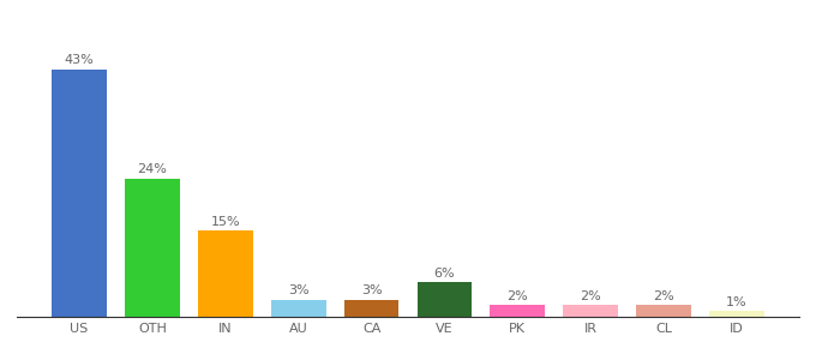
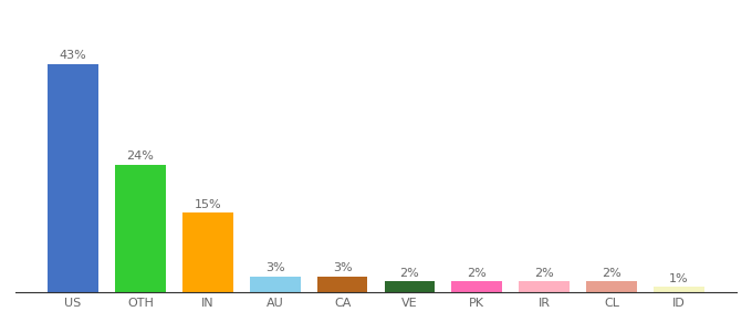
VE: 6% -> 2%
